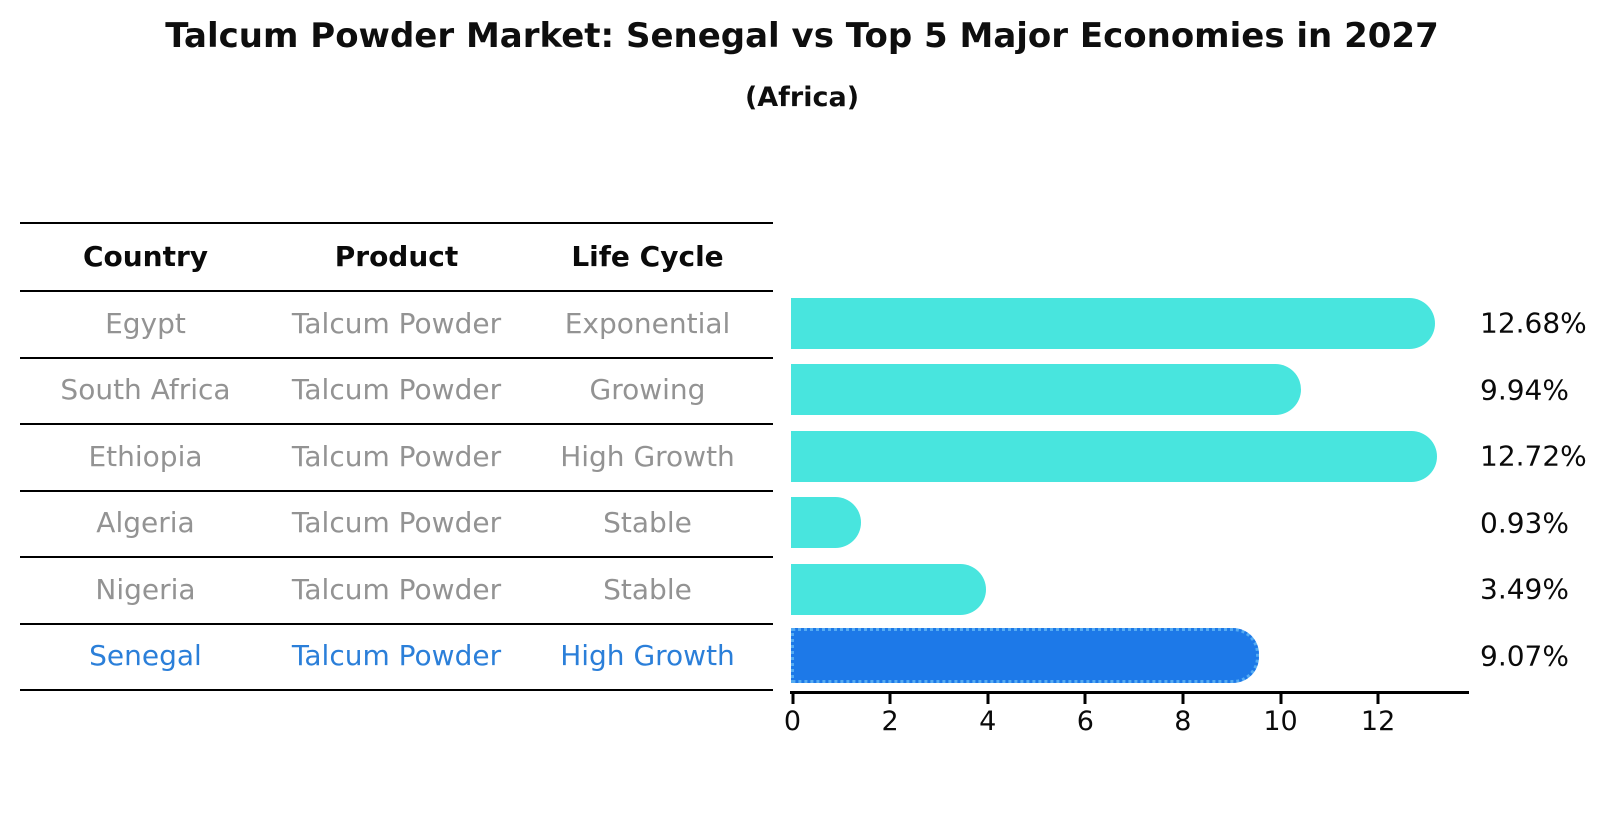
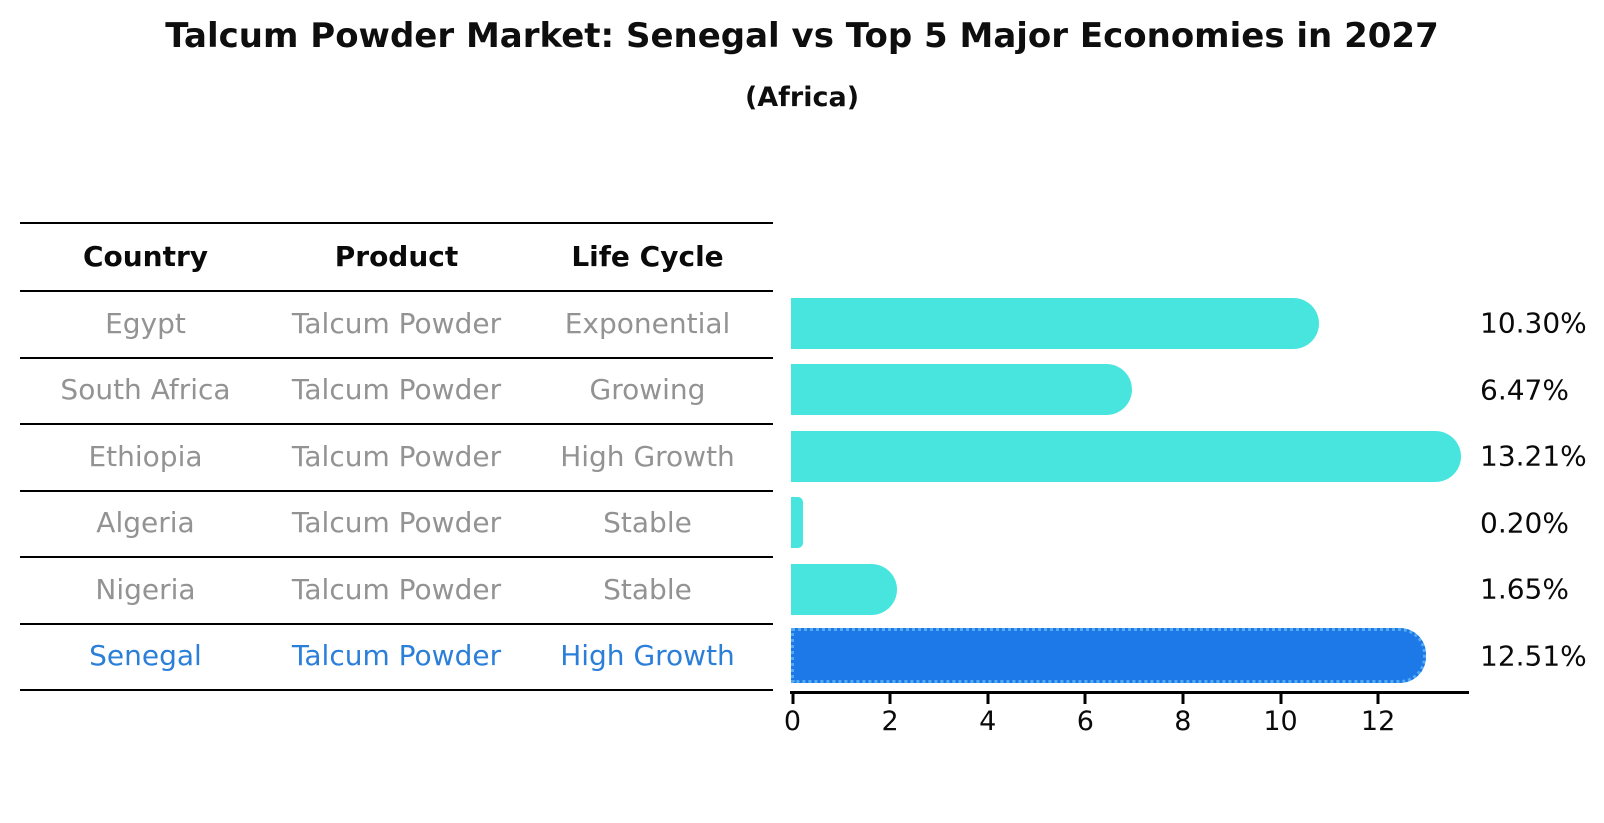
Egypt: 12.68% -> 10.30%
South Africa: 9.94% -> 6.47%
Ethiopia: 12.72% -> 13.21%
Algeria: 0.93% -> 0.20%
Nigeria: 3.49% -> 1.65%
Senegal: 9.07% -> 12.51%
